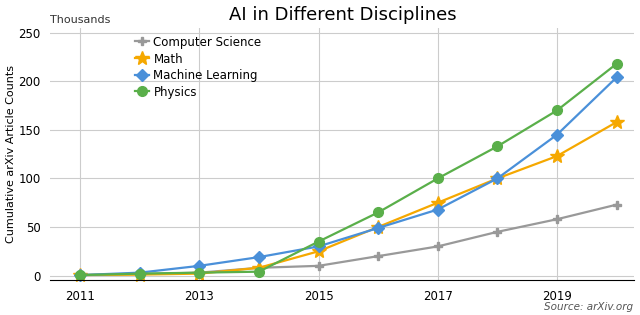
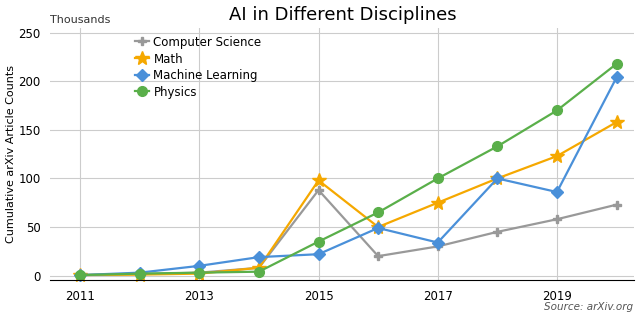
Computer Science/2015: 10 -> 88
Math/2015: 25 -> 98
Machine Learning/2015: 30 -> 22
Machine Learning/2017: 68 -> 34
Machine Learning/2019: 145 -> 86
